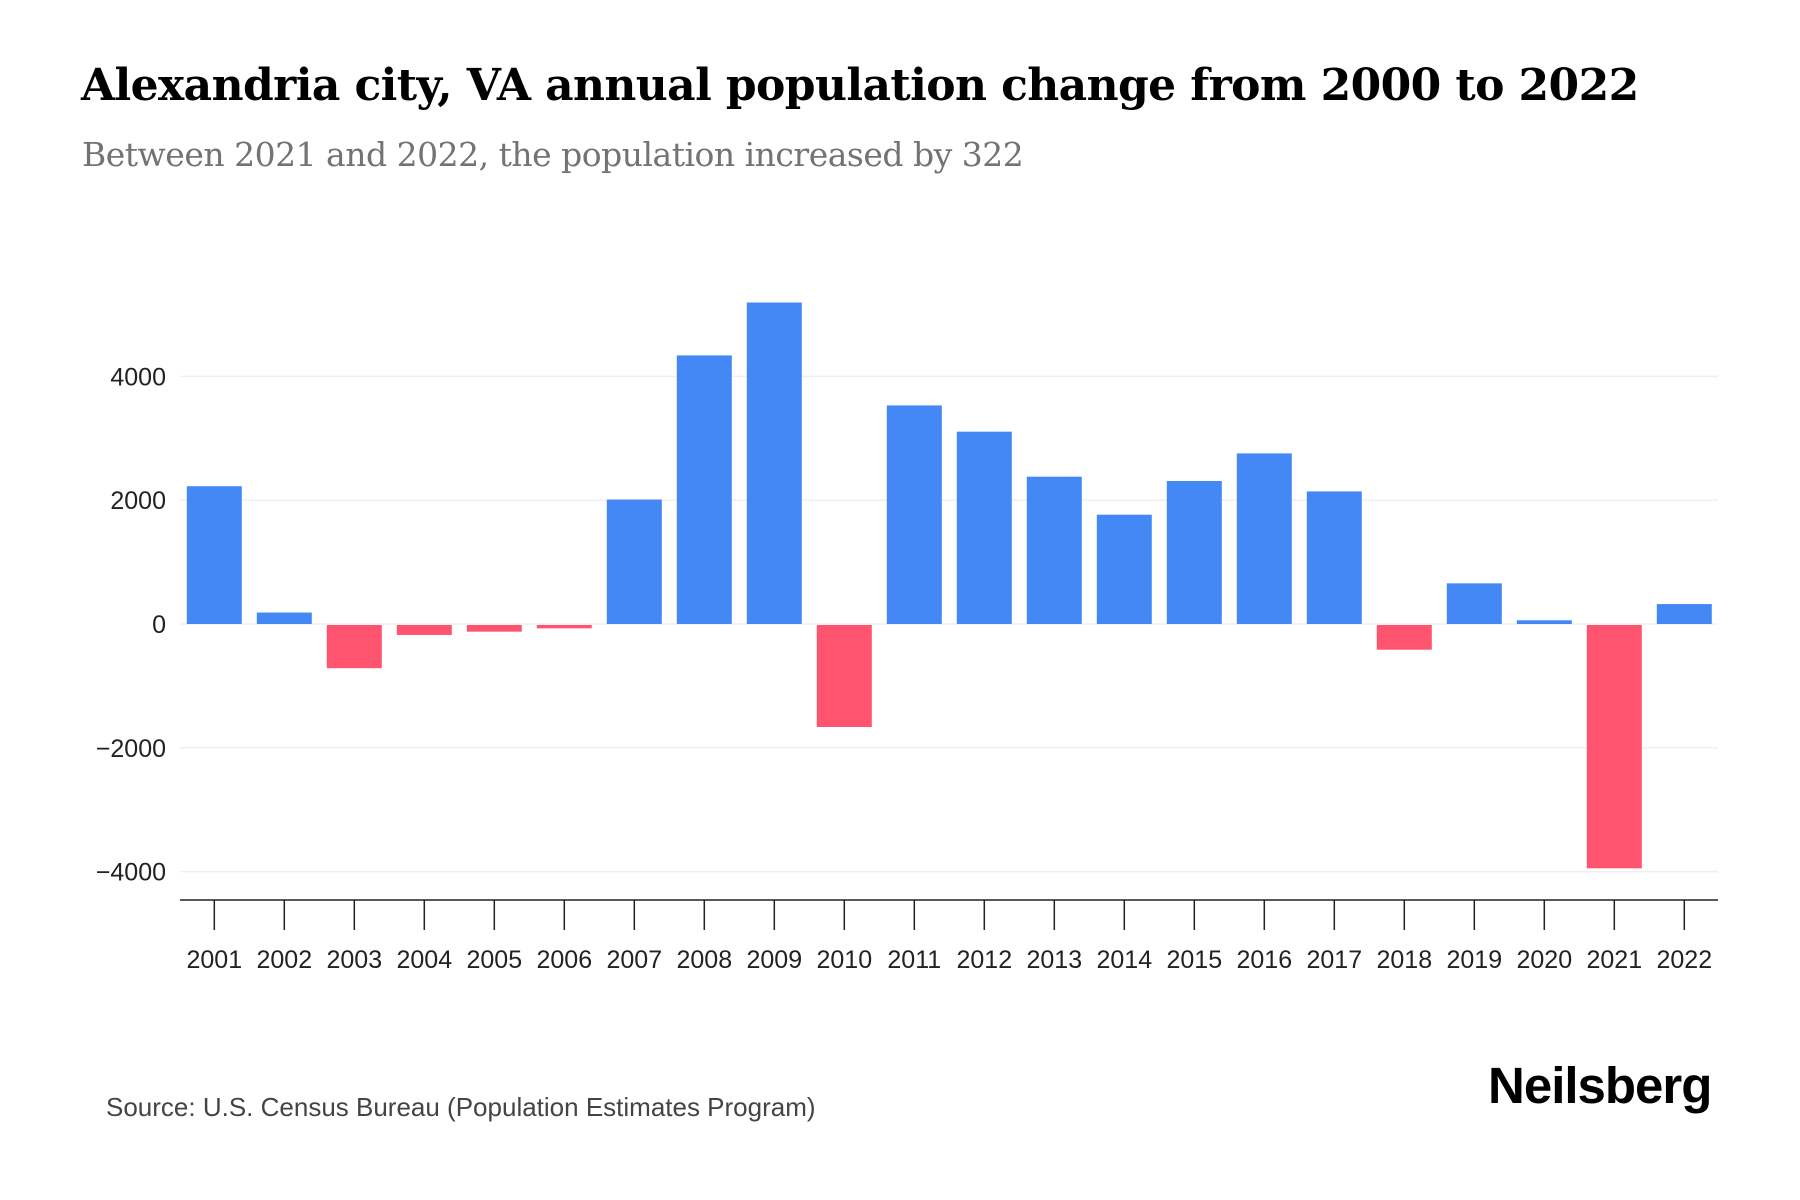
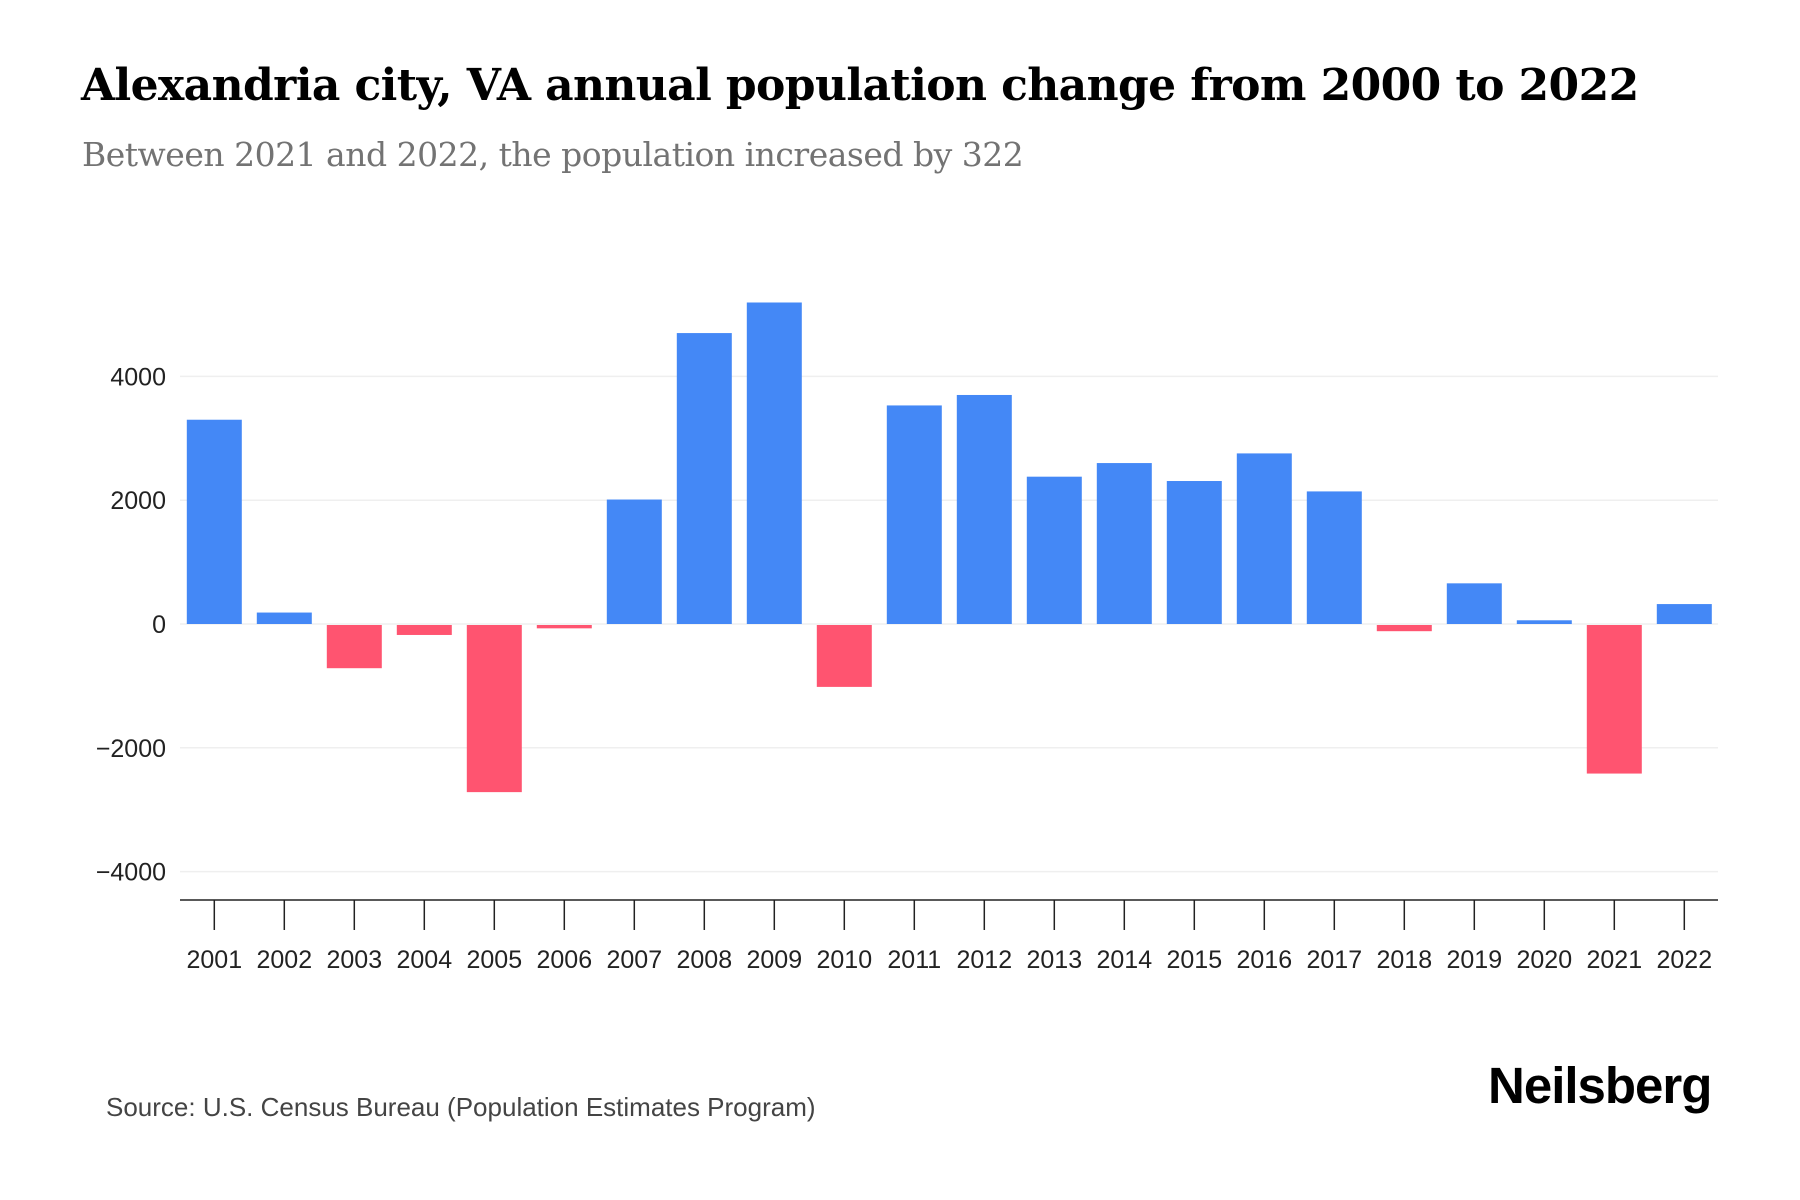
2001: 2200 -> 3300
2005: -100 -> -2700
2008: 4300 -> 4700
2010: -1600 -> -1000
2012: 3100 -> 3700
2014: 1800 -> 2600
2018: -400 -> -100
2021: -3900 -> -2400
